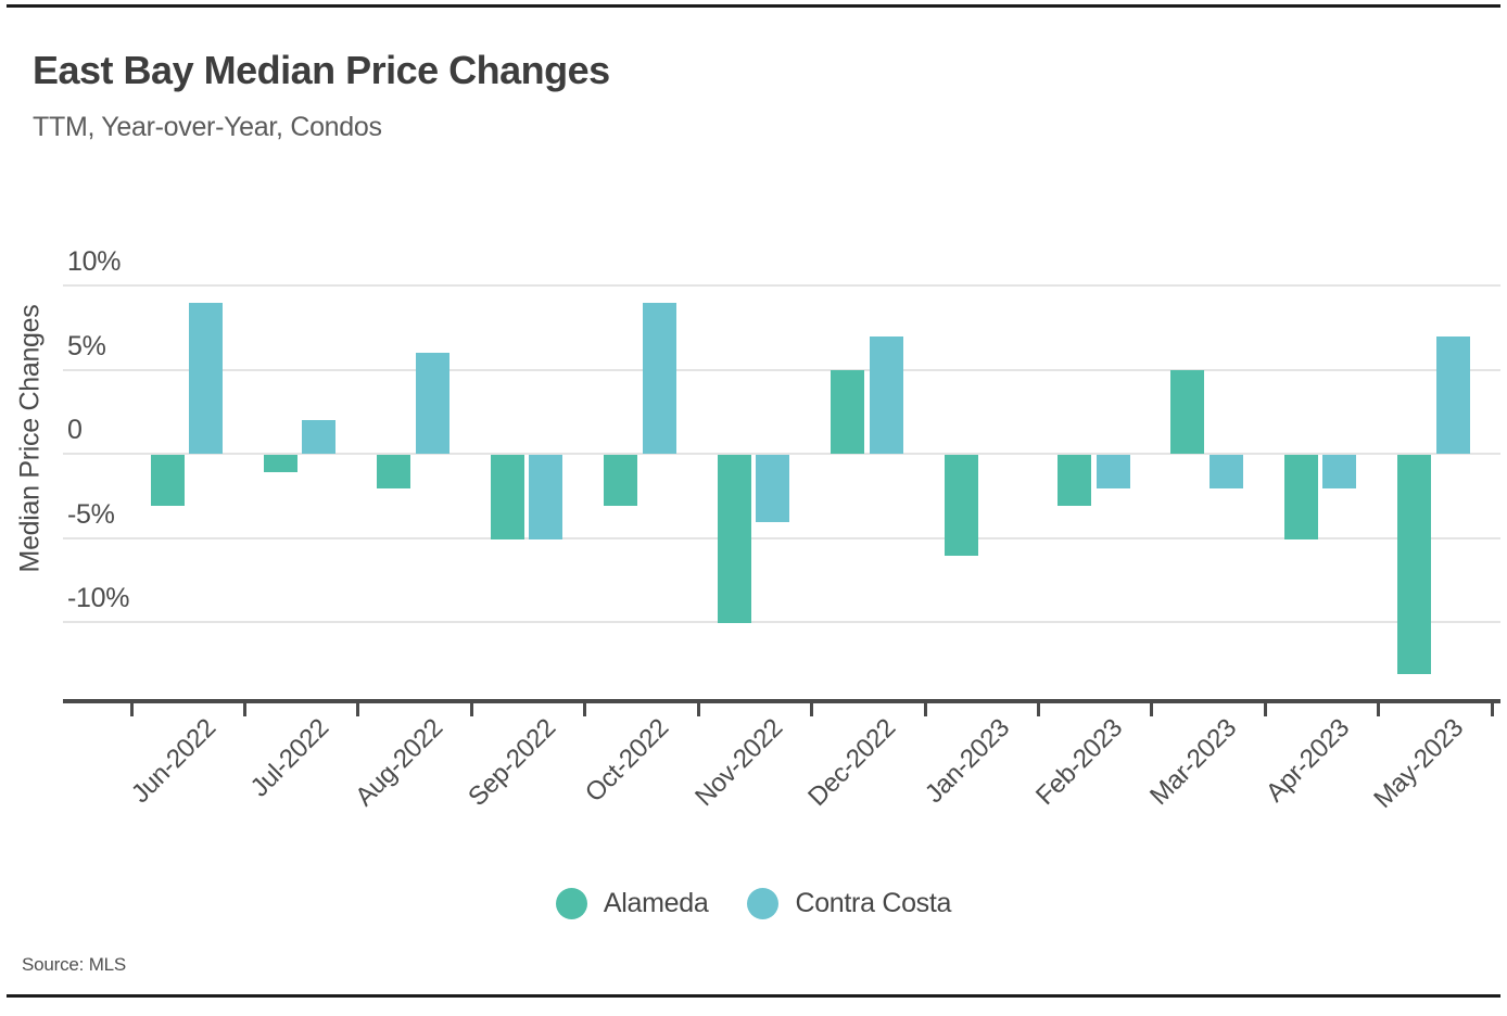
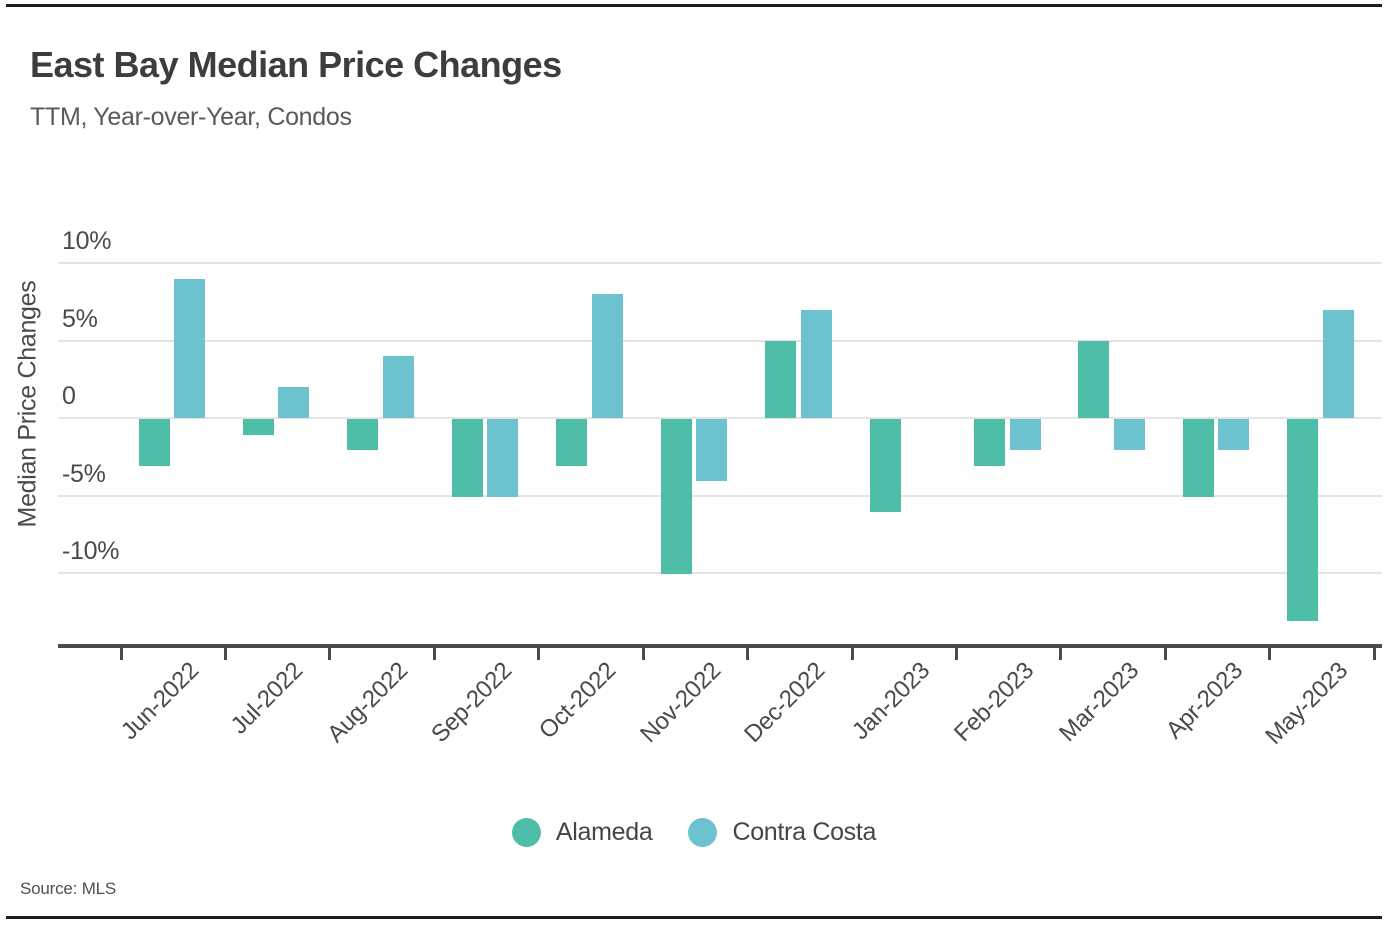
Contra Costa/Aug-2022: 6% -> 4%
Contra Costa/Oct-2022: 9% -> 8%
